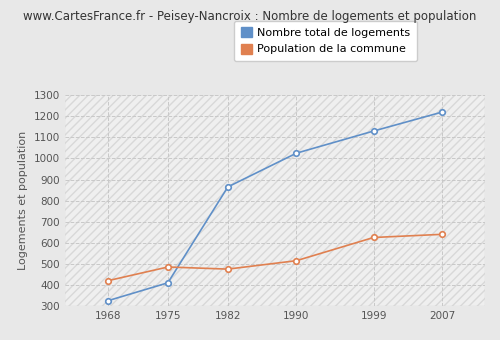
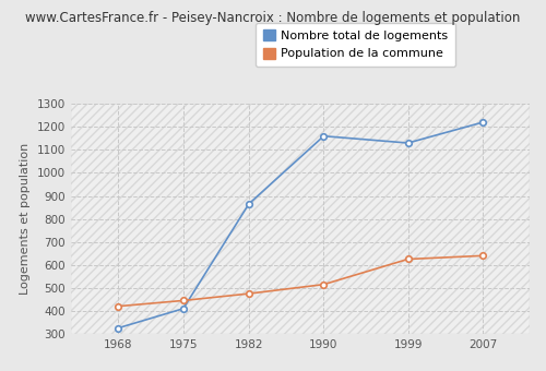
Population de la commune/1975: 485 -> 445
Nombre total de logements/1990: 1025 -> 1160
